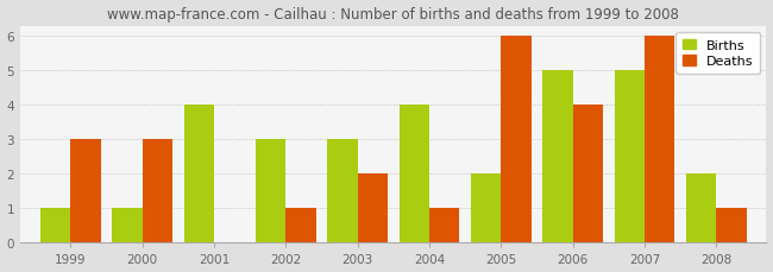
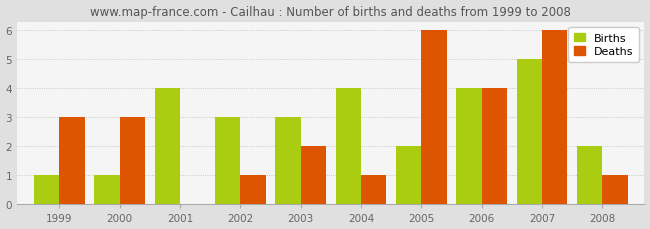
Births/2006: 5 -> 4
